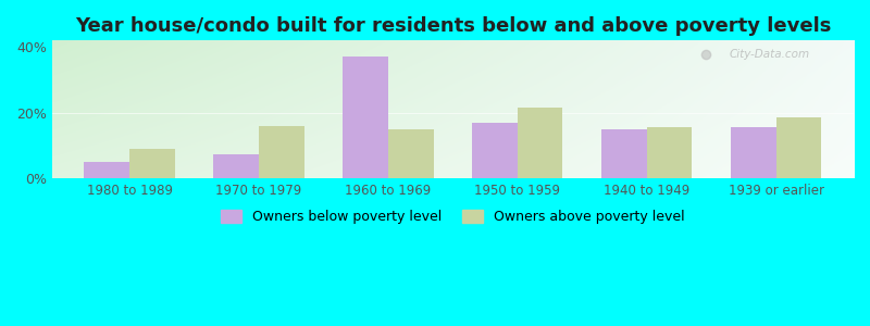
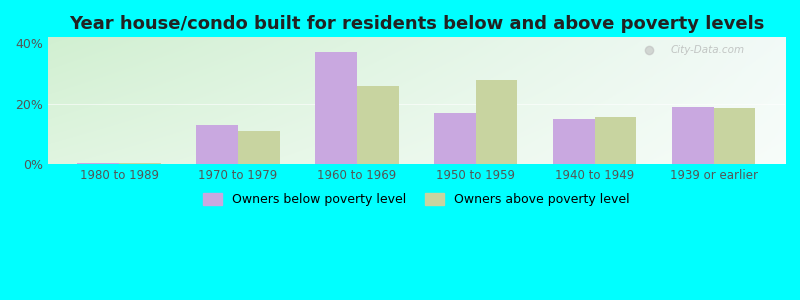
Owners below poverty level/1980 to 1989: 5.0% -> 0.3%
Owners above poverty level/1980 to 1989: 9.0% -> 0.5%
Owners below poverty level/1970 to 1979: 7.5% -> 13.0%
Owners above poverty level/1970 to 1979: 16.0% -> 11.0%
Owners above poverty level/1960 to 1969: 15.0% -> 26.0%
Owners above poverty level/1950 to 1959: 21.5% -> 28.0%
Owners below poverty level/1939 or earlier: 15.5% -> 19.0%
